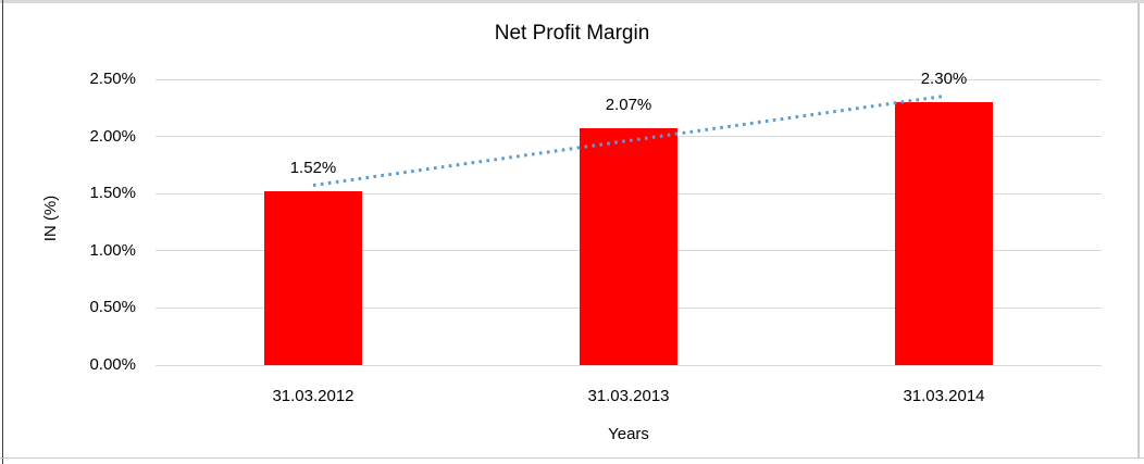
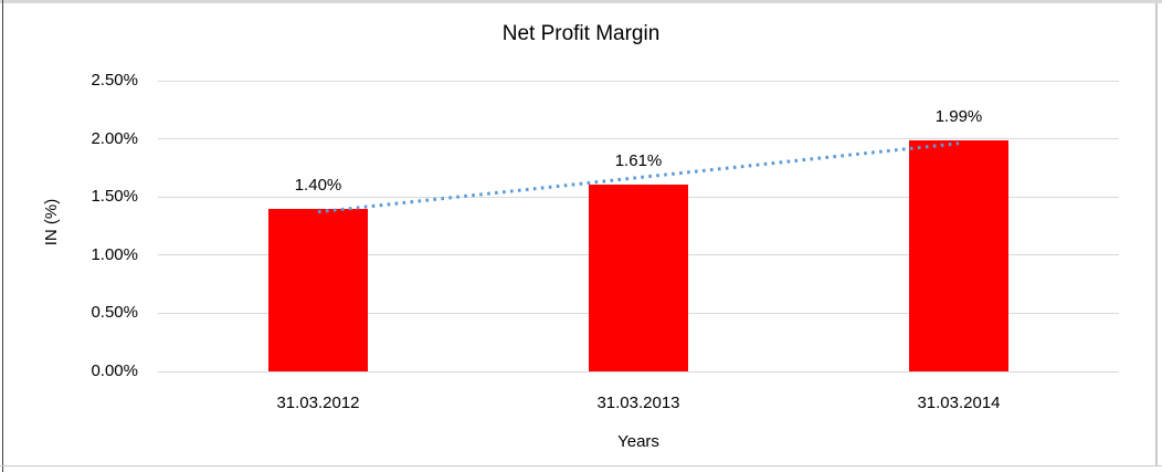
31.03.2012: 1.52% -> 1.40%
31.03.2013: 2.07% -> 1.61%
31.03.2014: 2.30% -> 1.99%
